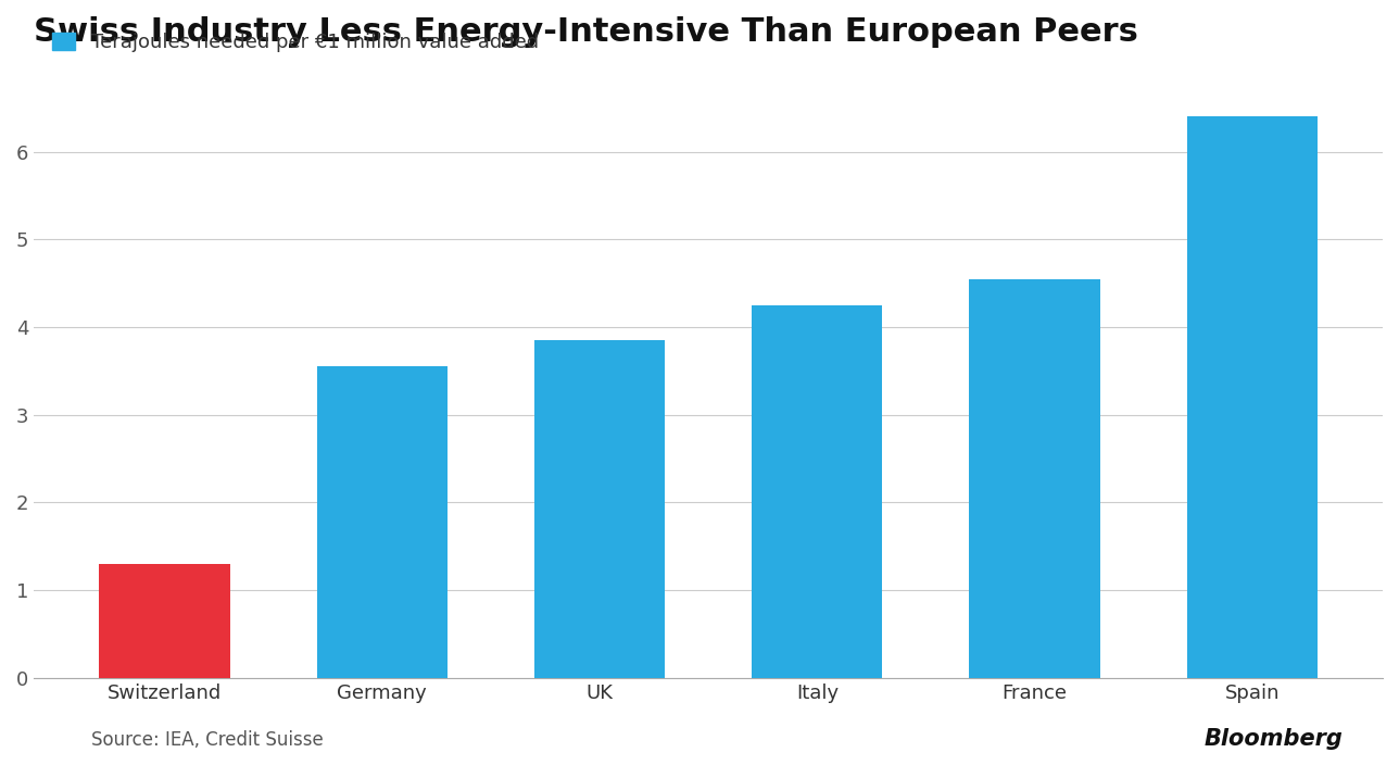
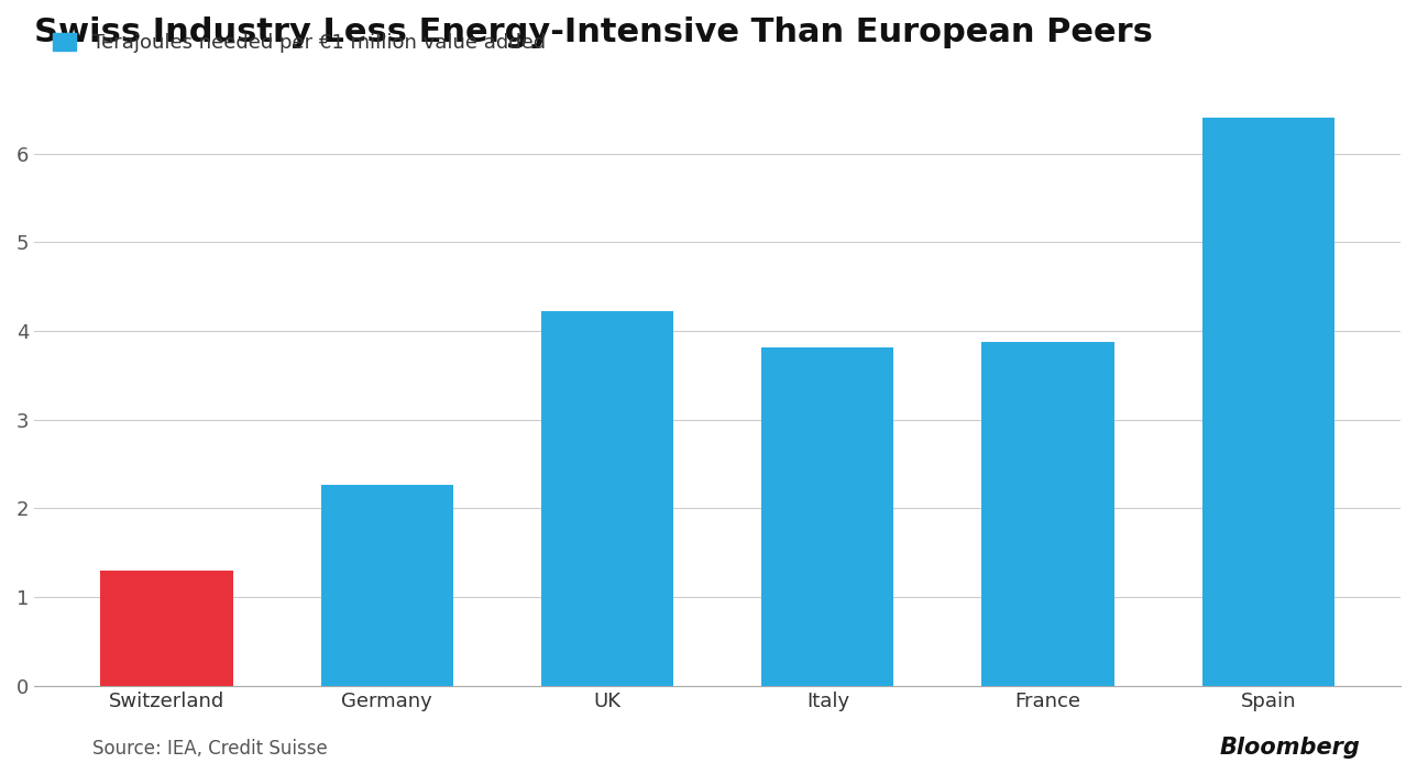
Germany: 3.55 -> 2.26
UK: 3.85 -> 4.22
Italy: 4.25 -> 3.82
France: 4.55 -> 3.88
